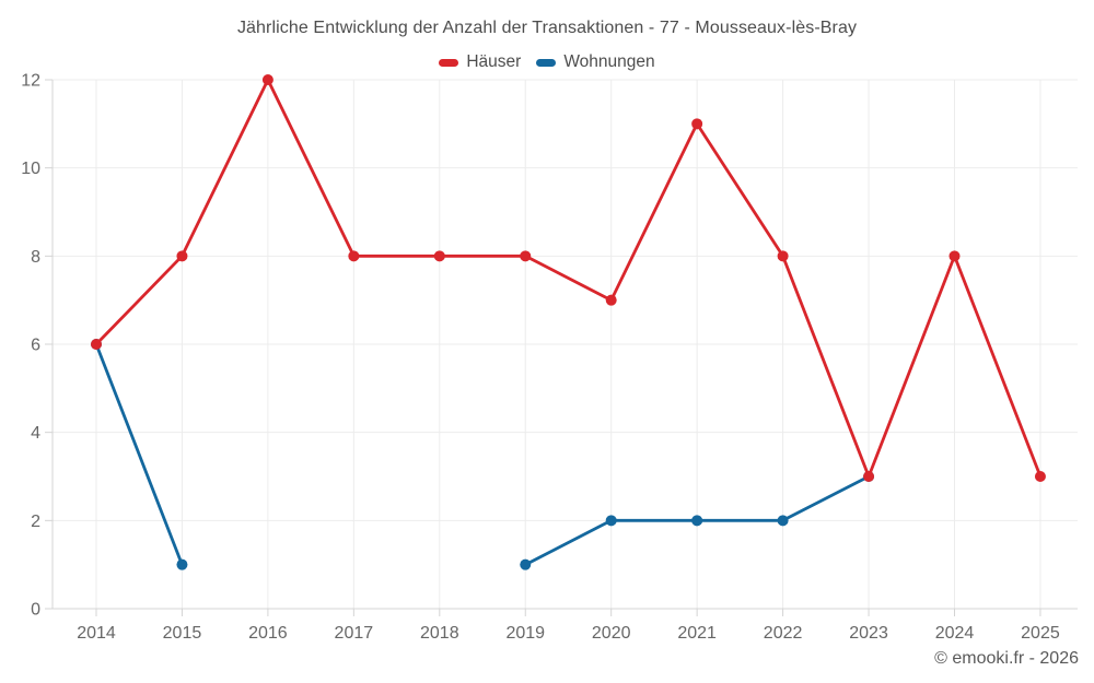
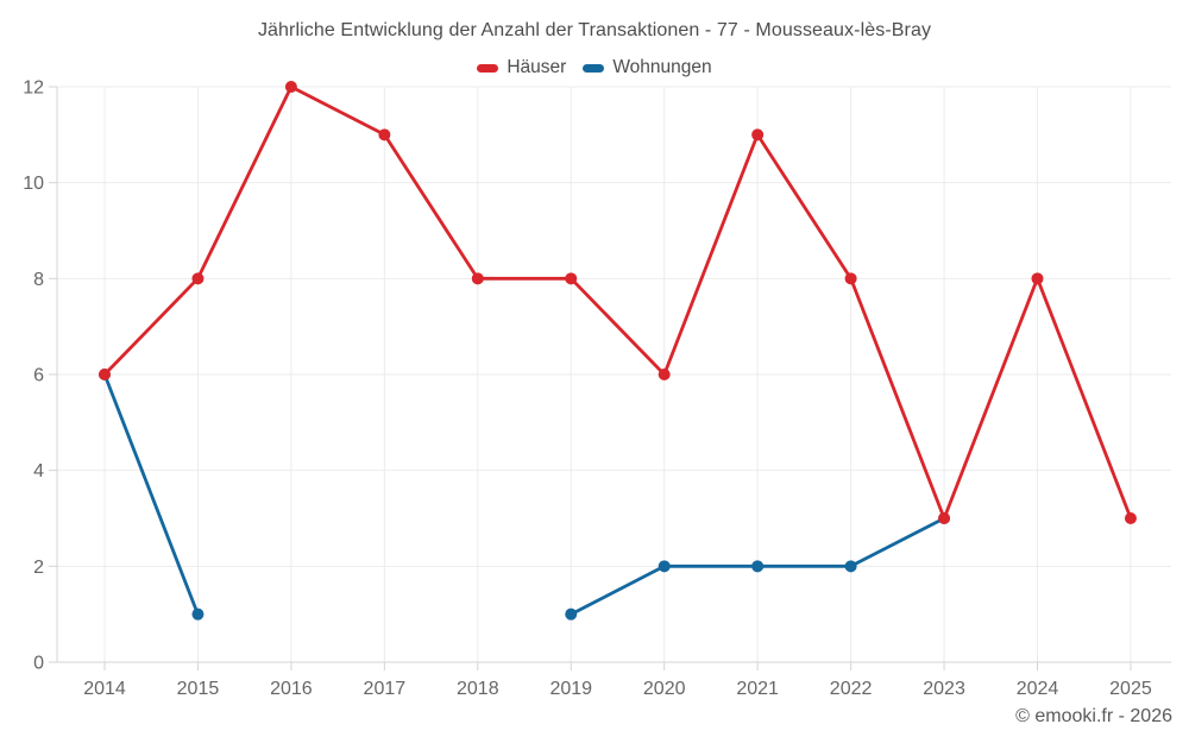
Häuser/2017: 8 -> 11
Häuser/2020: 7 -> 6
